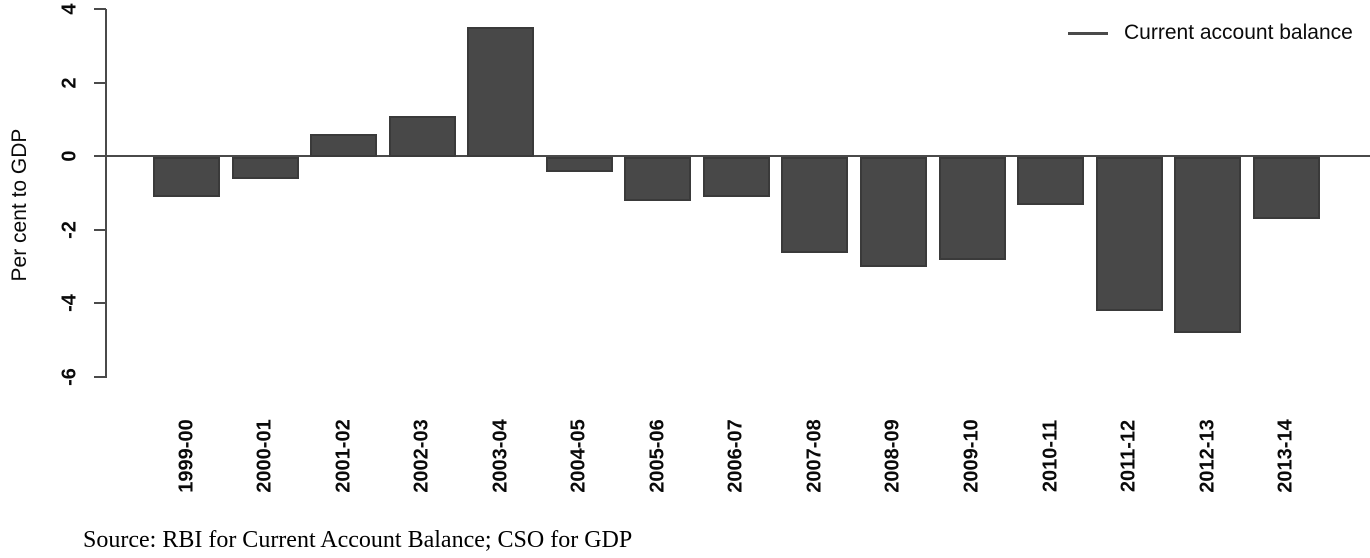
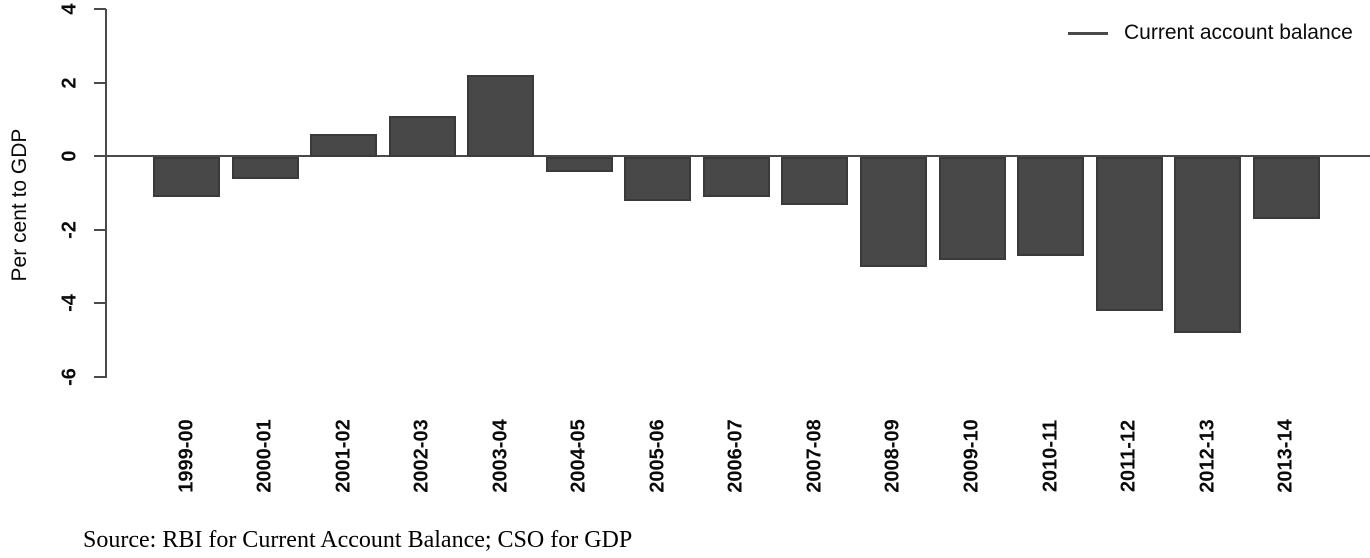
2003-04: 3.5 -> 2.2
2007-08: -2.6 -> -1.3
2010-11: -1.3 -> -2.7
